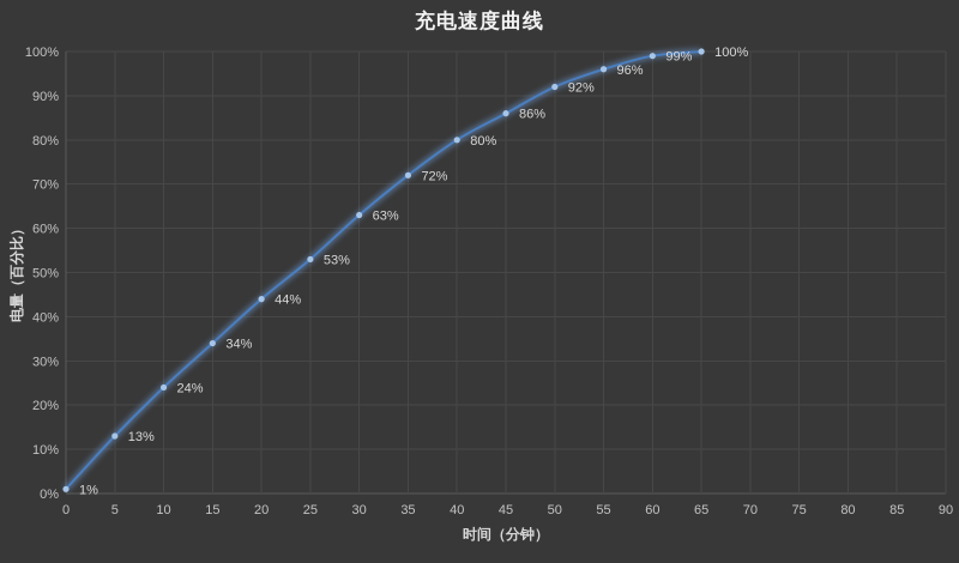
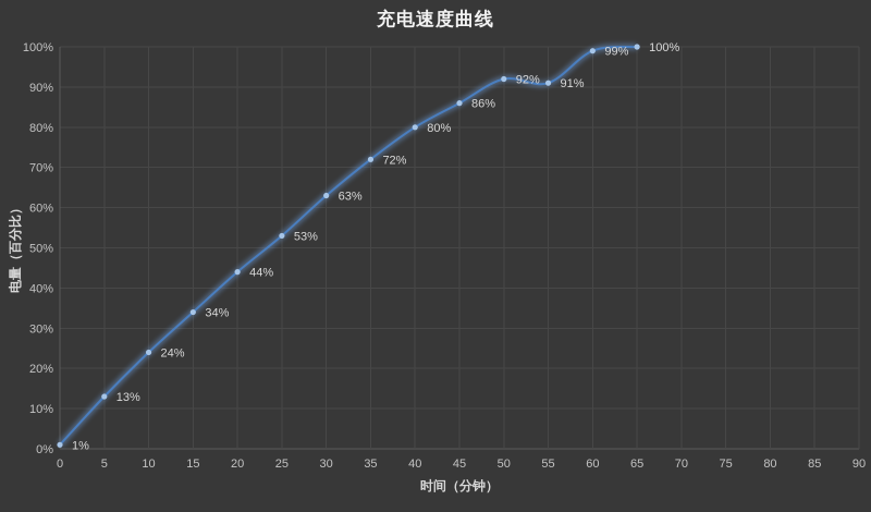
55: 96% -> 91%
